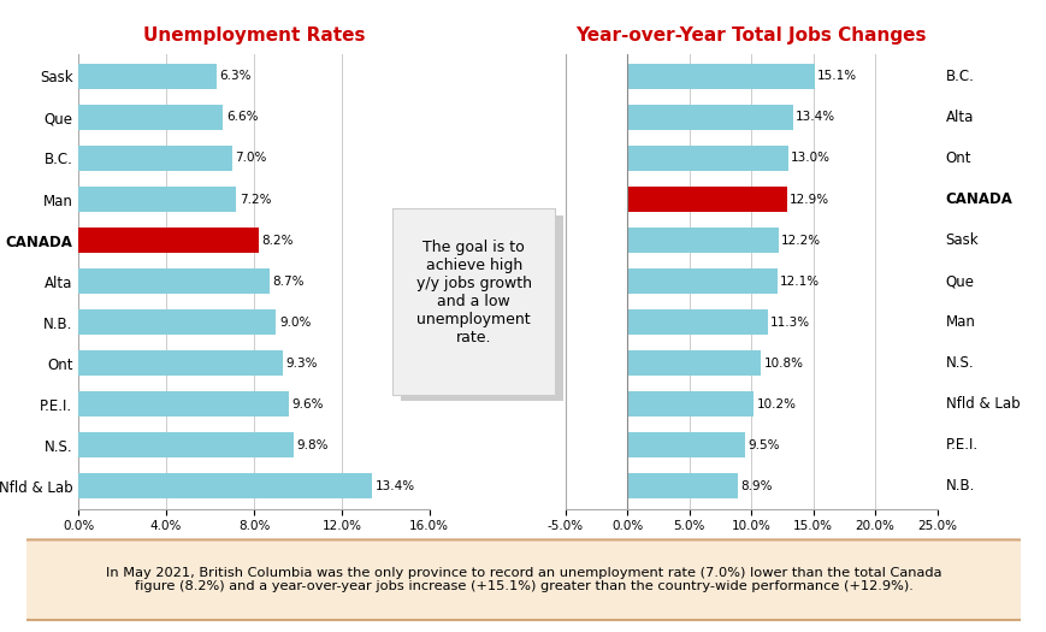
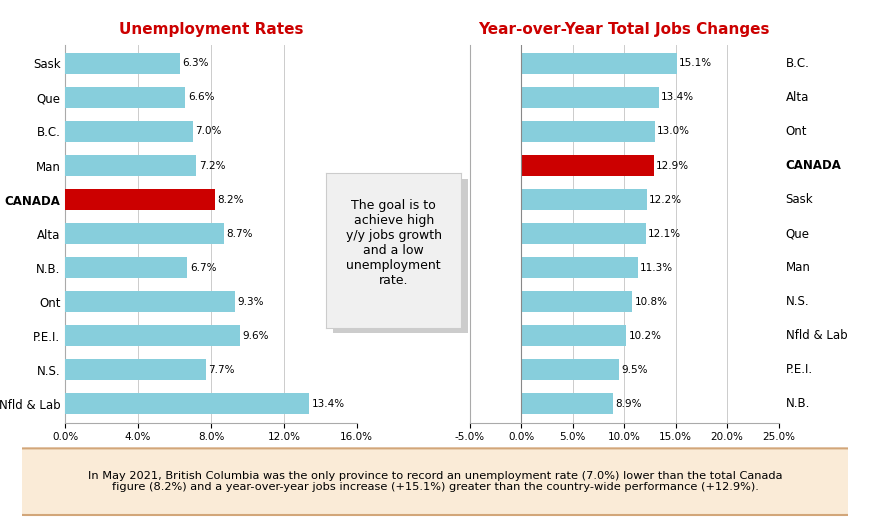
Unemployment Rates/N.B.: 9.0% -> 6.7%
Unemployment Rates/N.S.: 9.8% -> 7.7%
